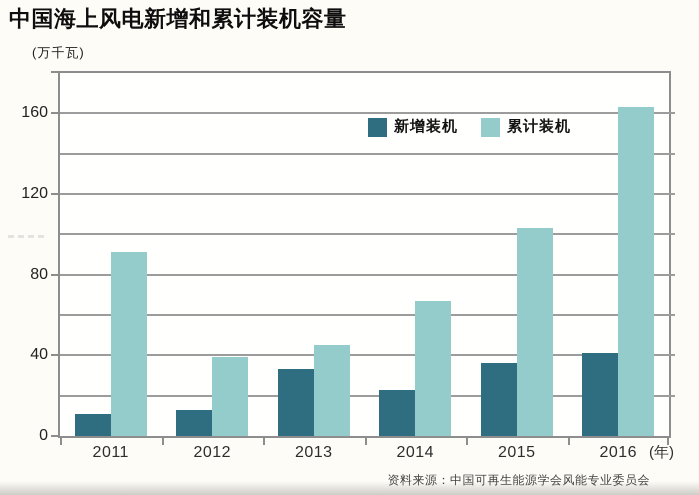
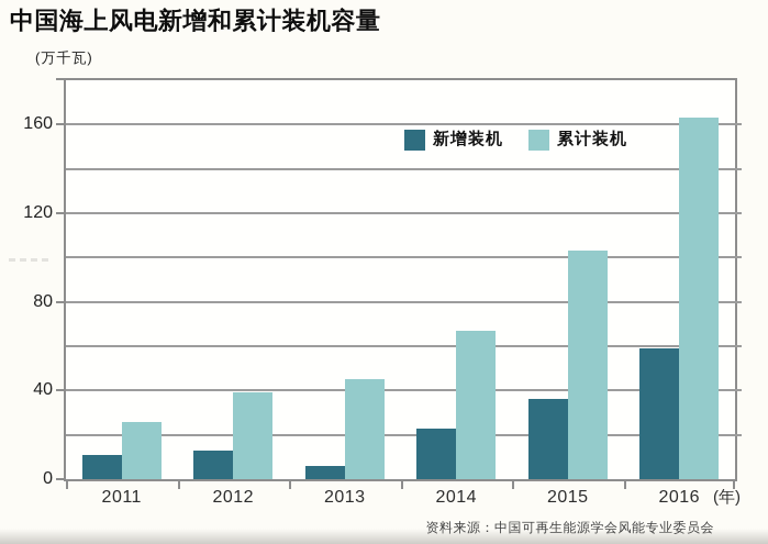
累计装机/2011: 91 -> 26
新增装机/2013: 33 -> 6
新增装机/2016: 41 -> 59
